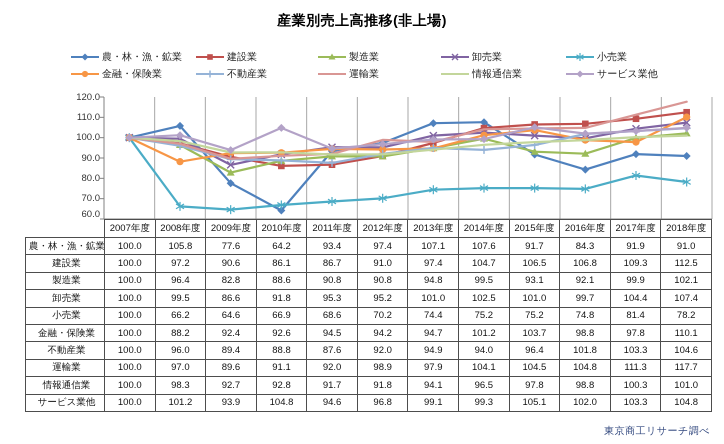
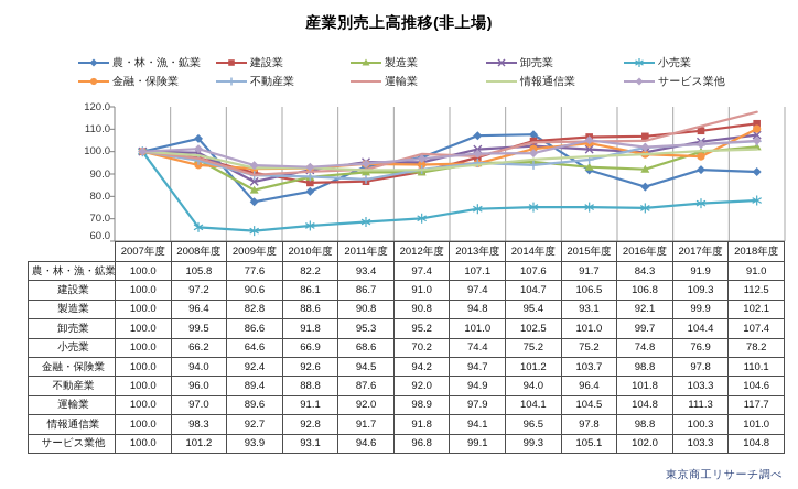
金融・保険業/2008年度: 88.2 -> 94.0
農・林・漁・鉱業/2010年度: 64.2 -> 82.2
サービス業他/2010年度: 104.8 -> 93.1
製造業/2014年度: 99.5 -> 95.4
小売業/2017年度: 81.4 -> 76.9
